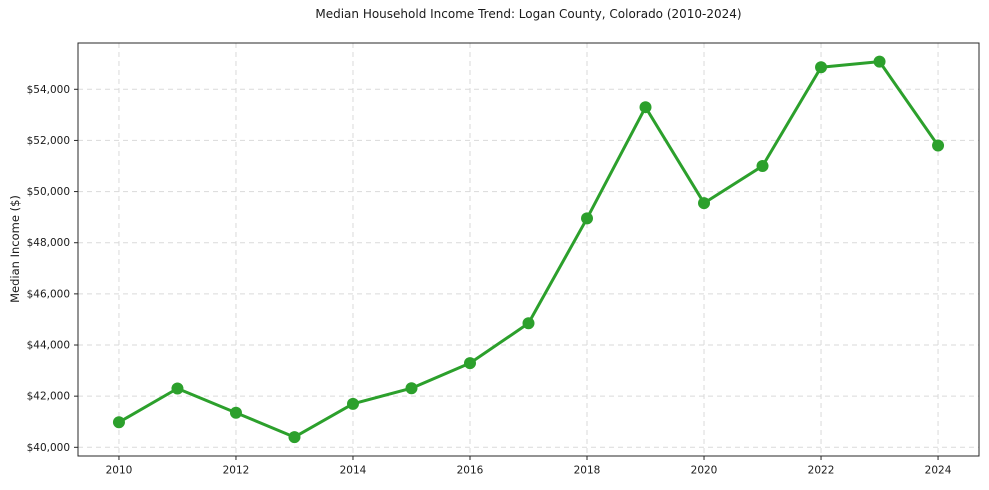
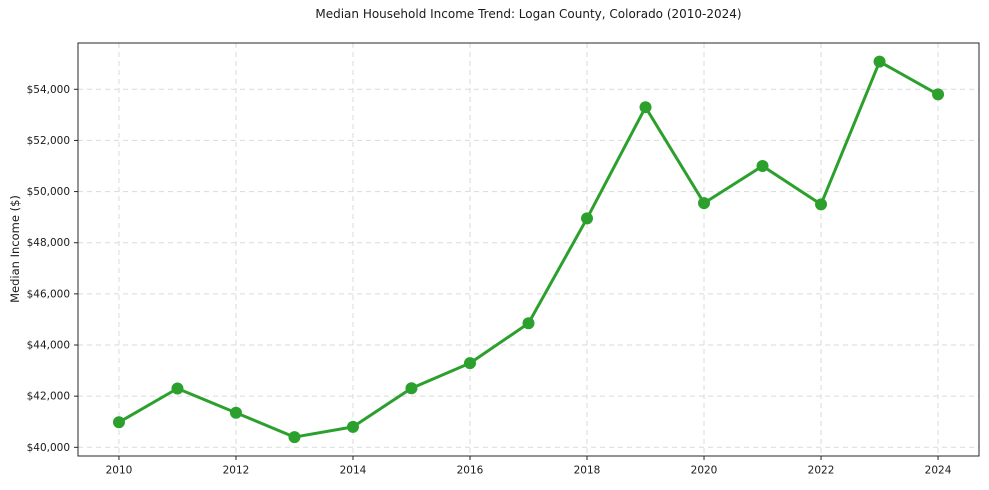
2014: $41700 -> $40800
2022: $54900 -> $49500
2024: $51800 -> $53800
